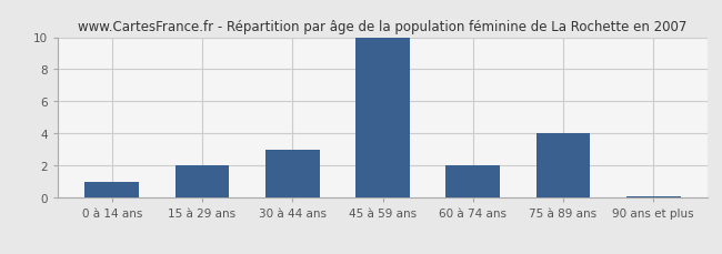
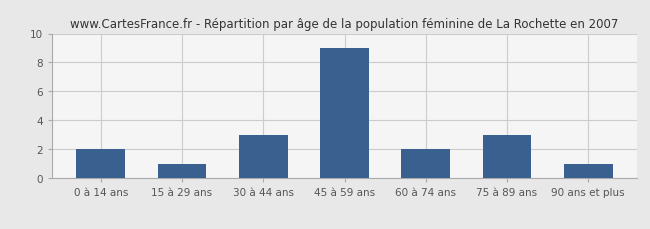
0 à 14 ans: 1.0 -> 2.0
15 à 29 ans: 2.0 -> 1.0
45 à 59 ans: 10.0 -> 9.0
75 à 89 ans: 4.0 -> 3.0
90 ans et plus: 0.1 -> 1.0
